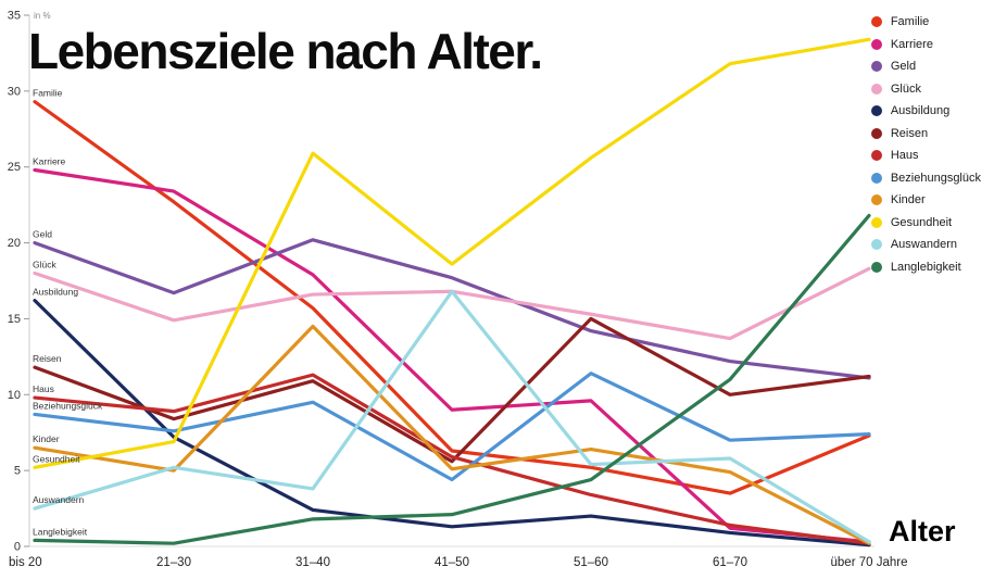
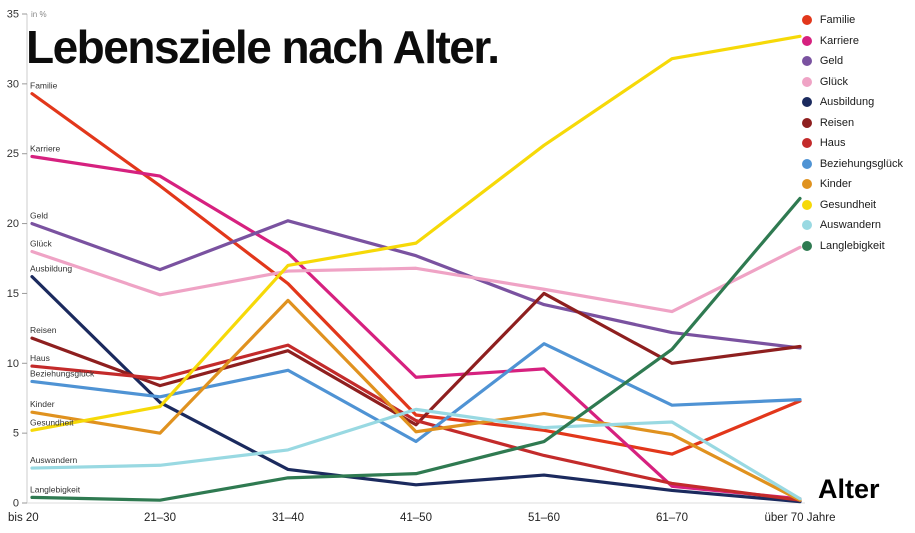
Auswandern/21–30: 5.2 -> 2.7
Gesundheit/31–40: 25.9 -> 17.0
Auswandern/41–50: 16.8 -> 6.7
